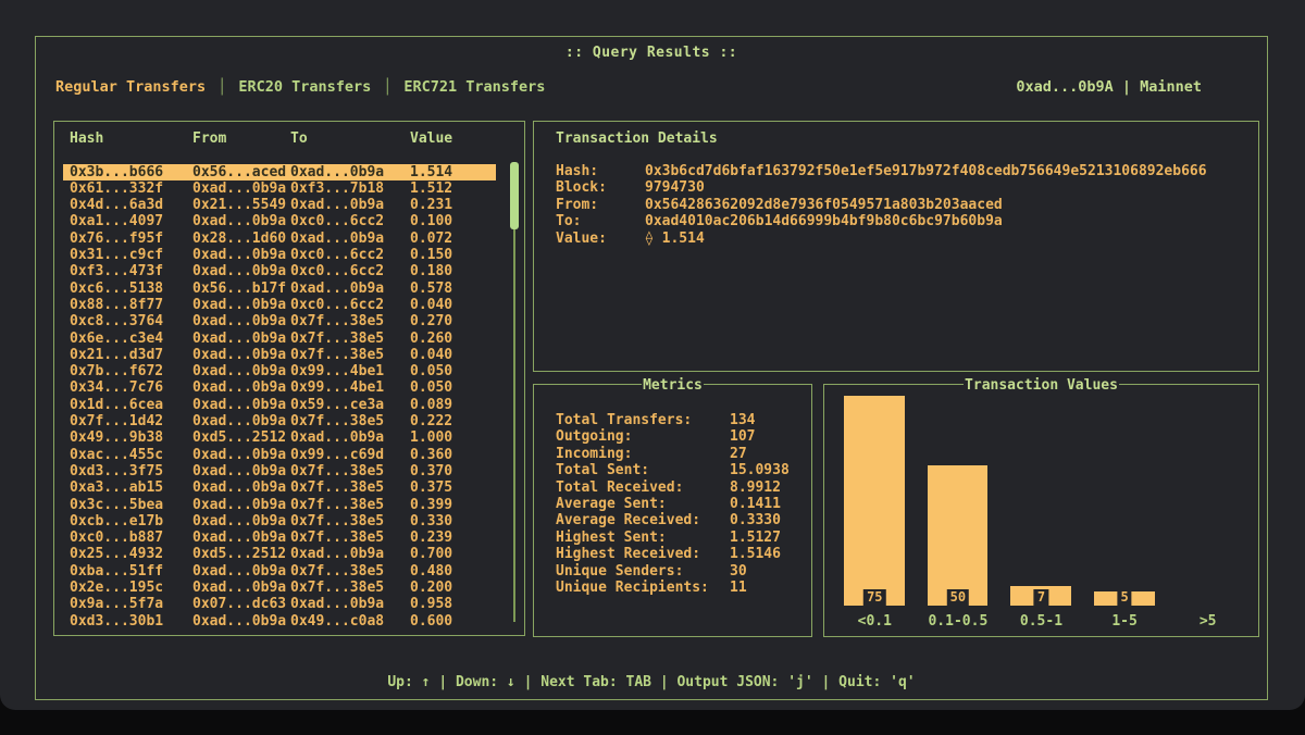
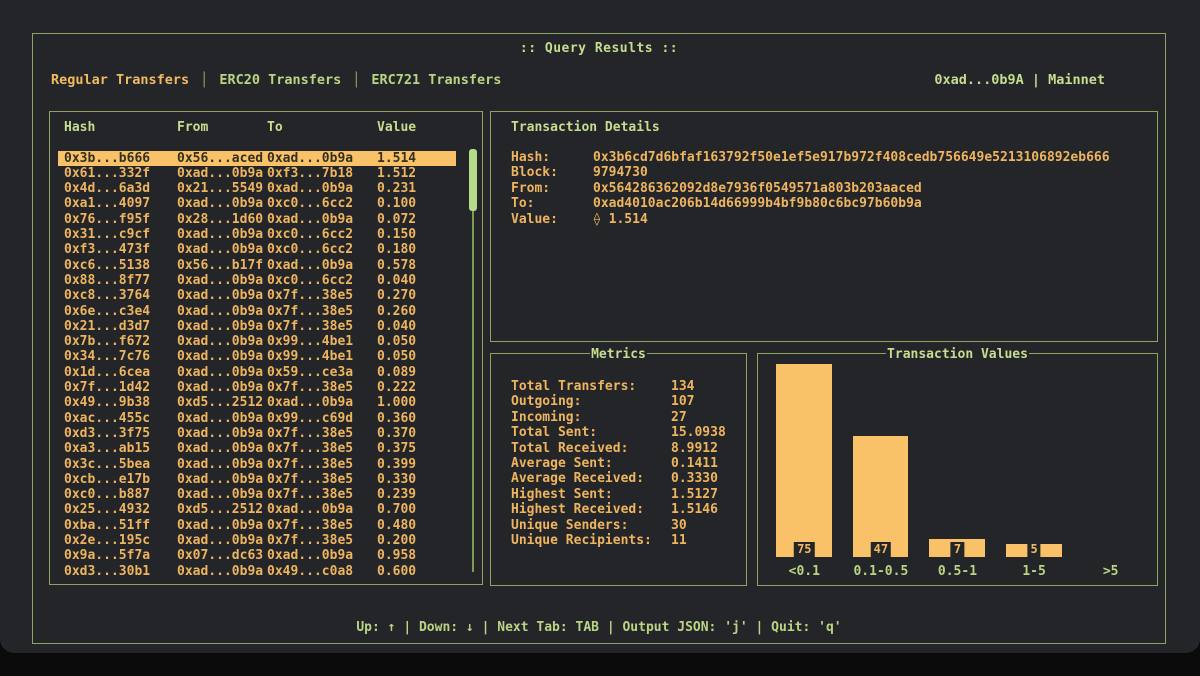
0.1-0.5: 50 -> 47
